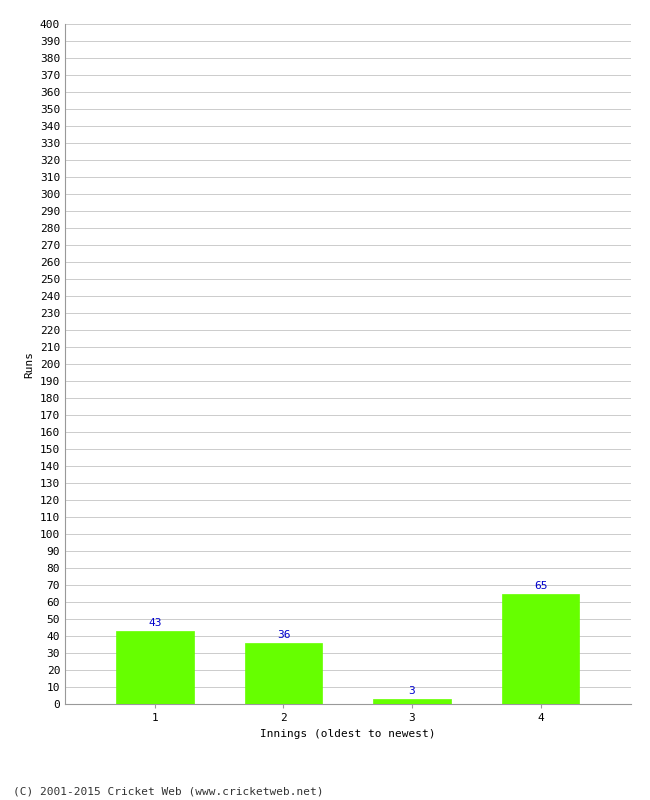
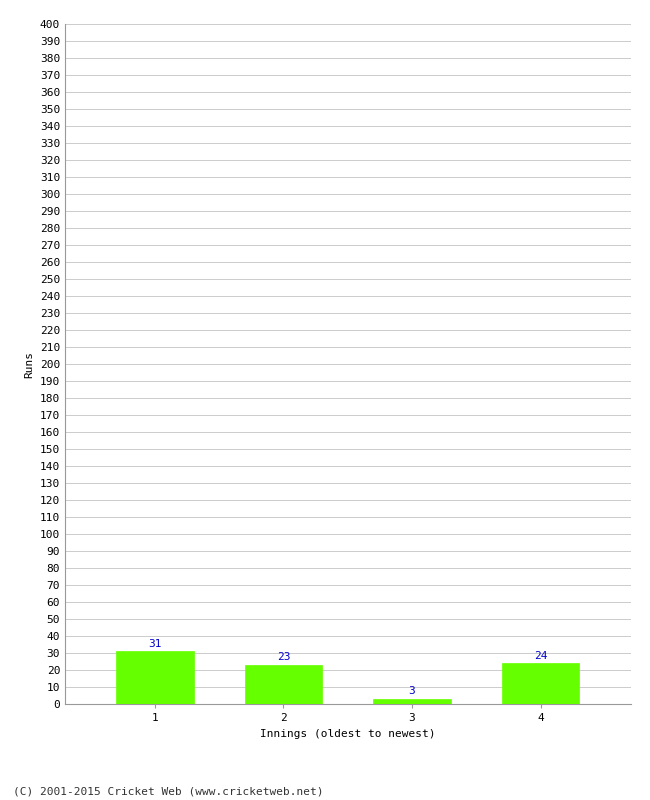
1: 43 -> 31
2: 36 -> 23
4: 65 -> 24
